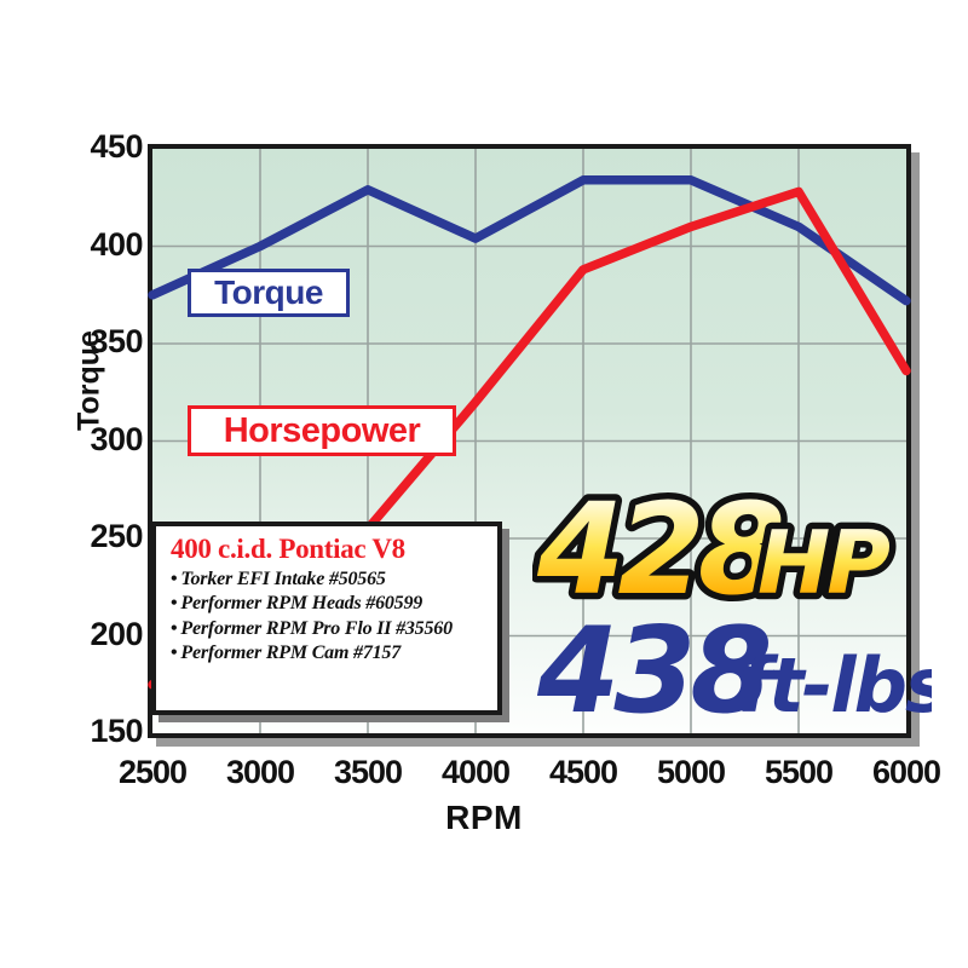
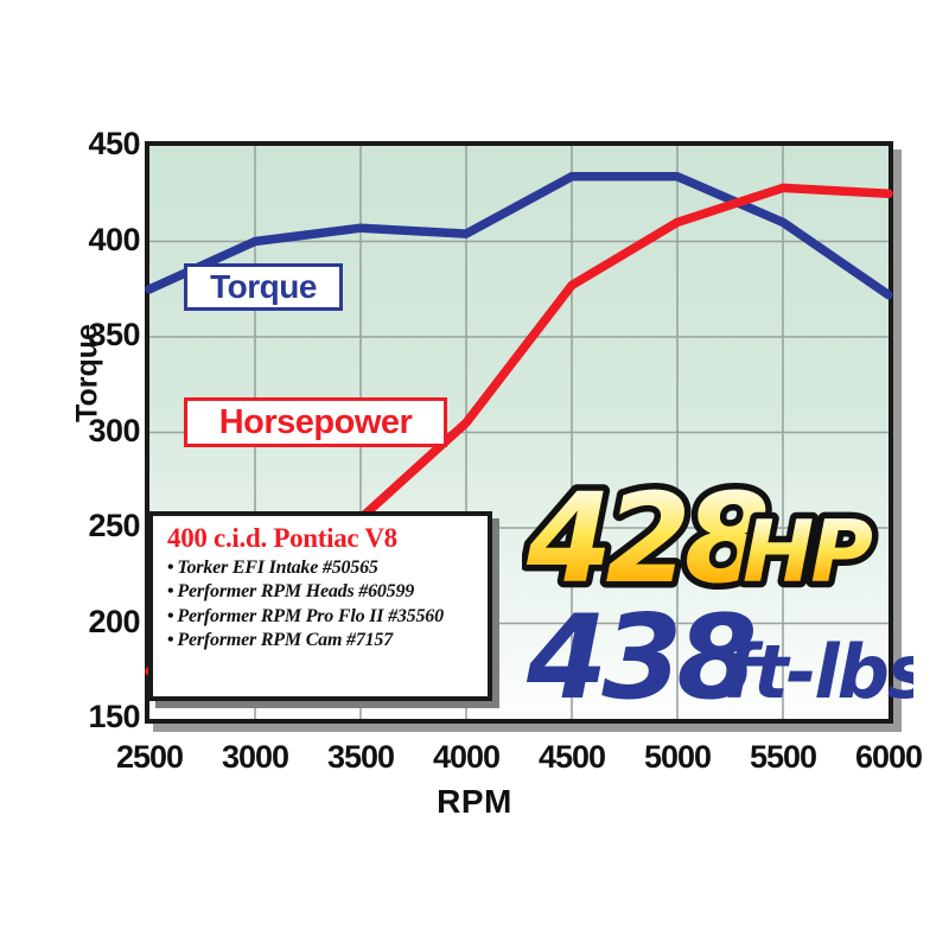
Torque/3500: 429 -> 407
Horsepower/4000: 320 -> 305
Horsepower/4500: 388 -> 377
Horsepower/6000: 336 -> 425
